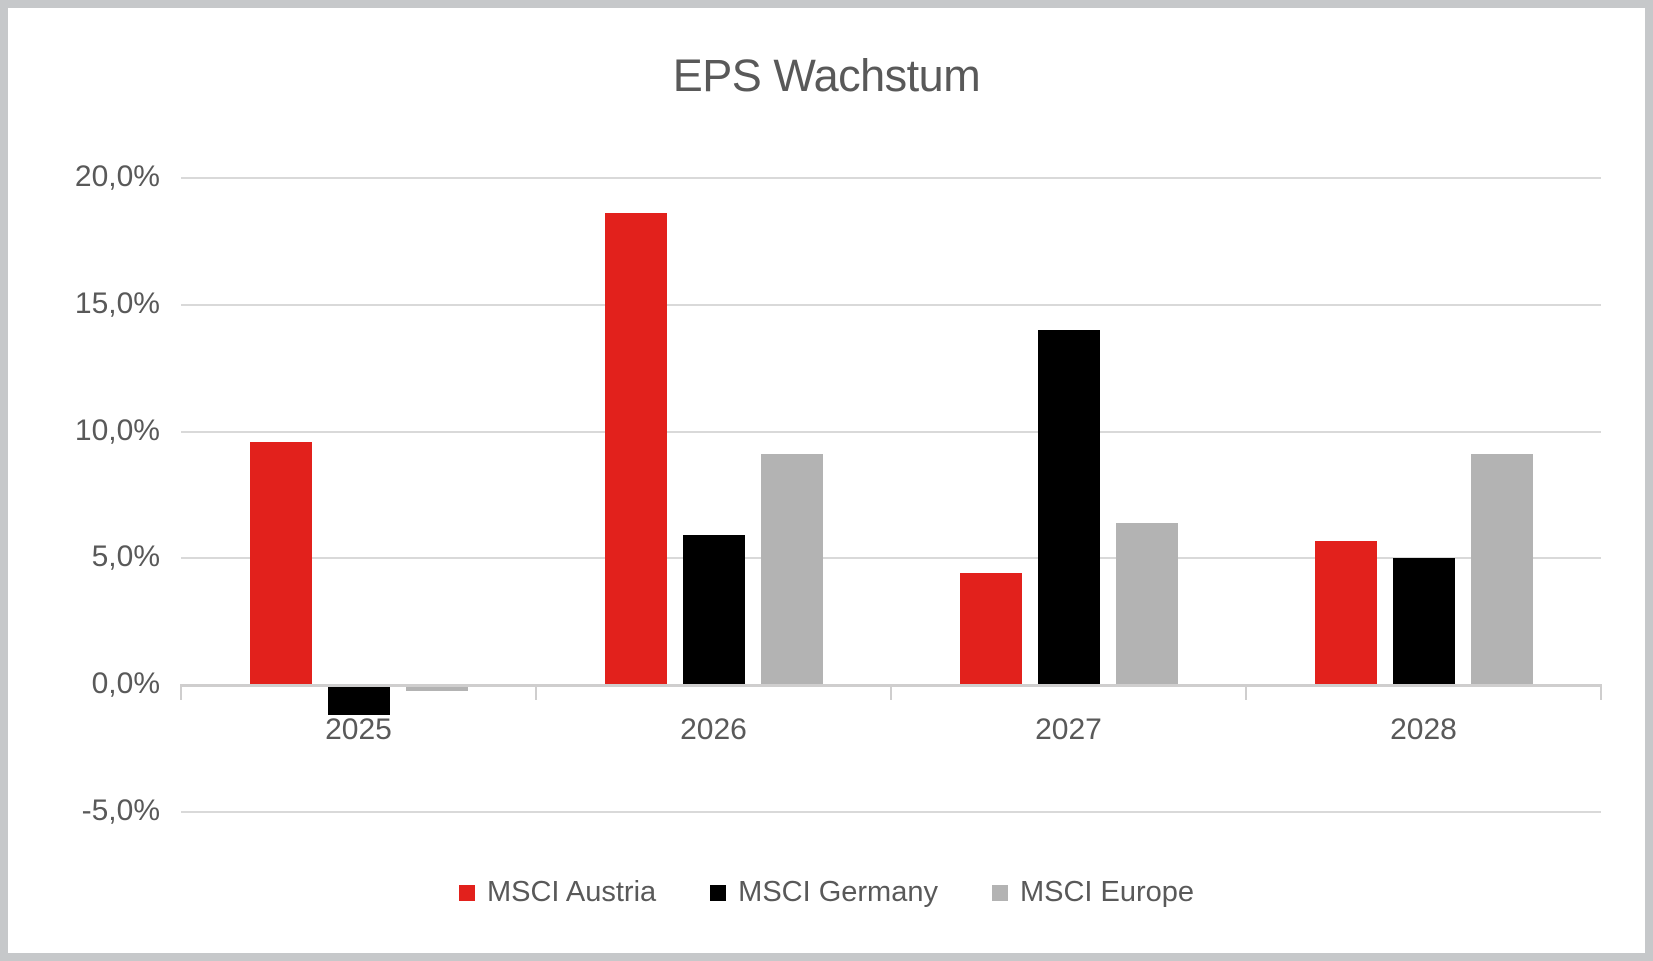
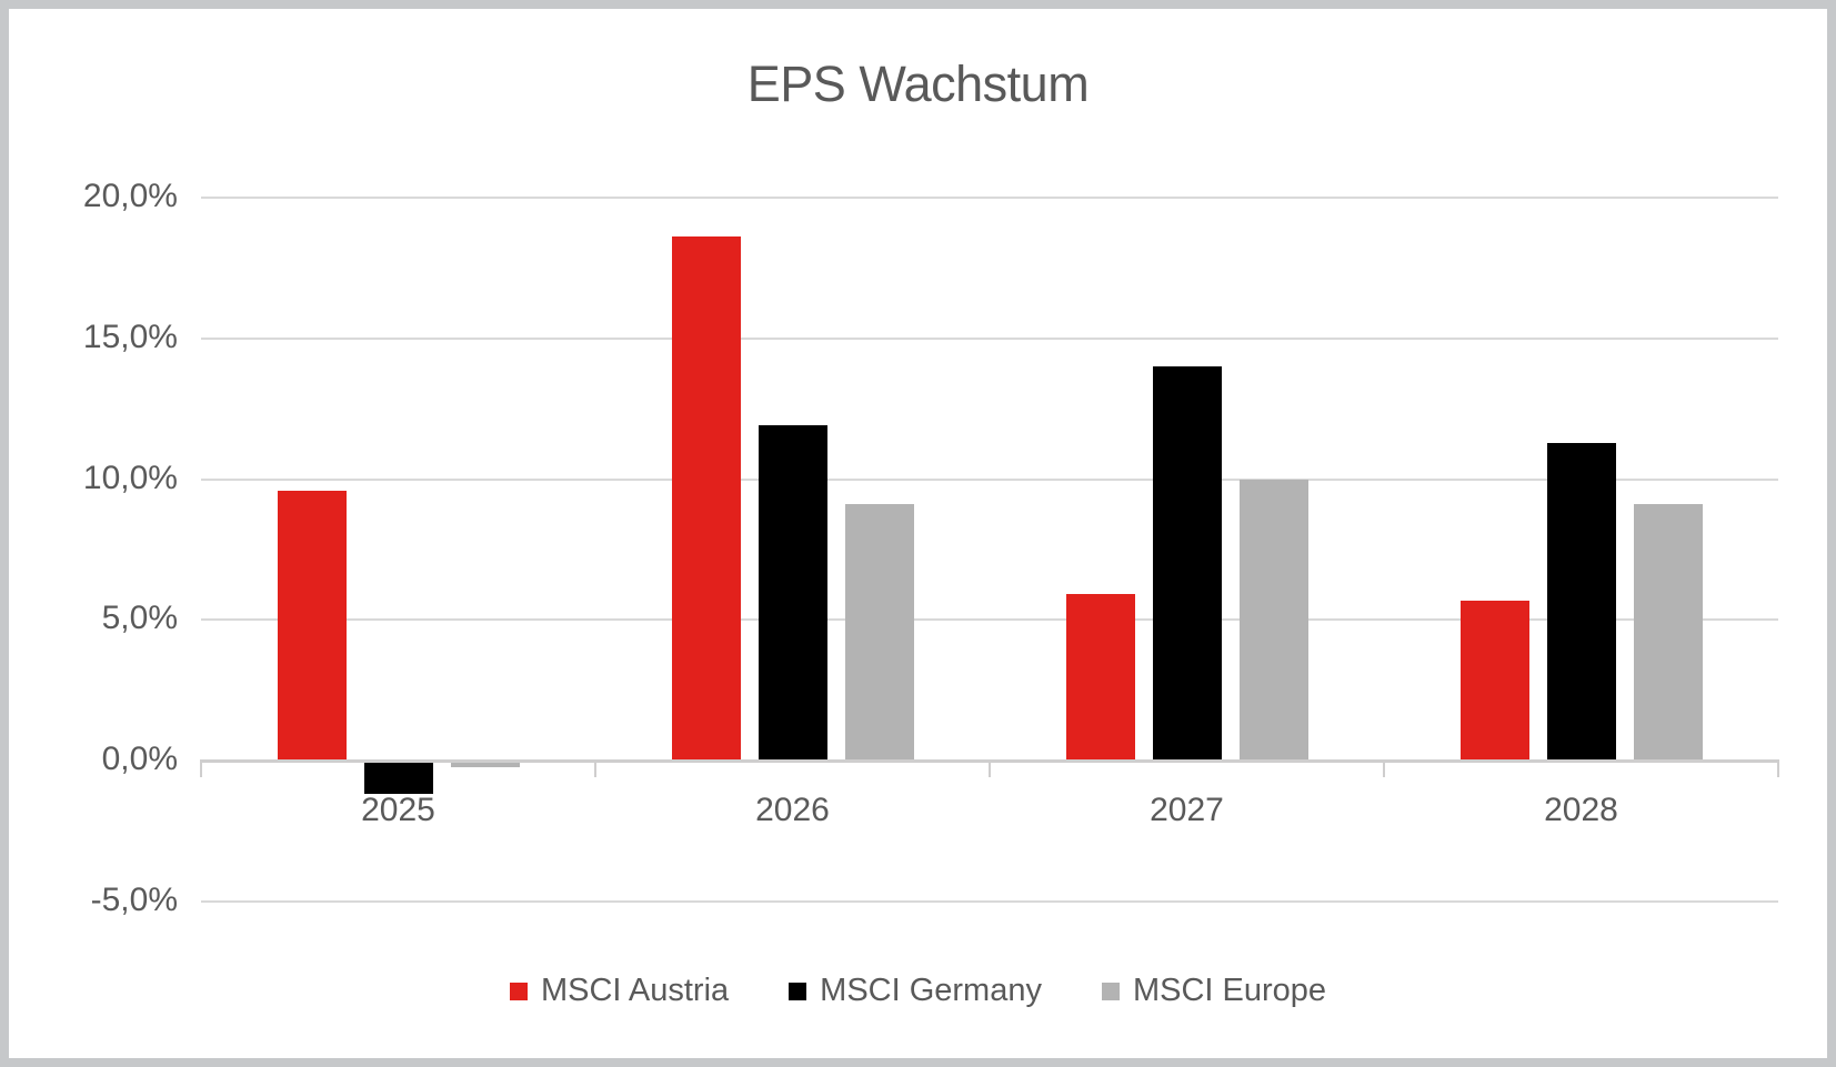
MSCI Germany/2026: 5,9% -> 11,9%
MSCI Austria/2027: 4,4% -> 5,9%
MSCI Europe/2027: 6,4% -> 10,0%
MSCI Germany/2028: 5,0% -> 11,3%
